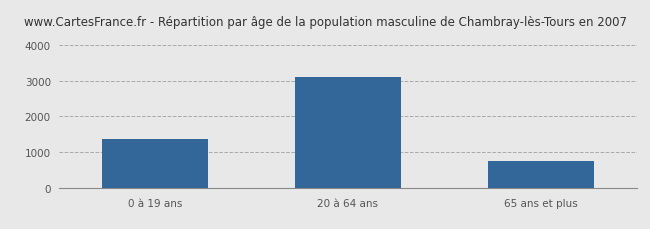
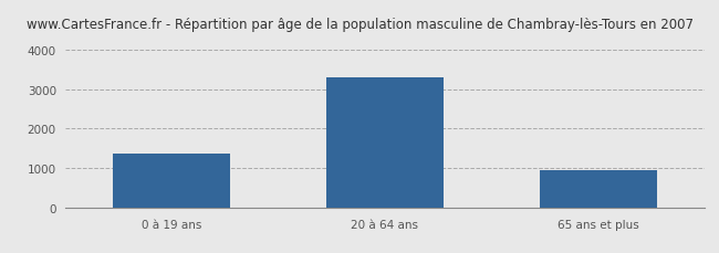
20 à 64 ans: 3100 -> 3300
65 ans et plus: 750 -> 950
